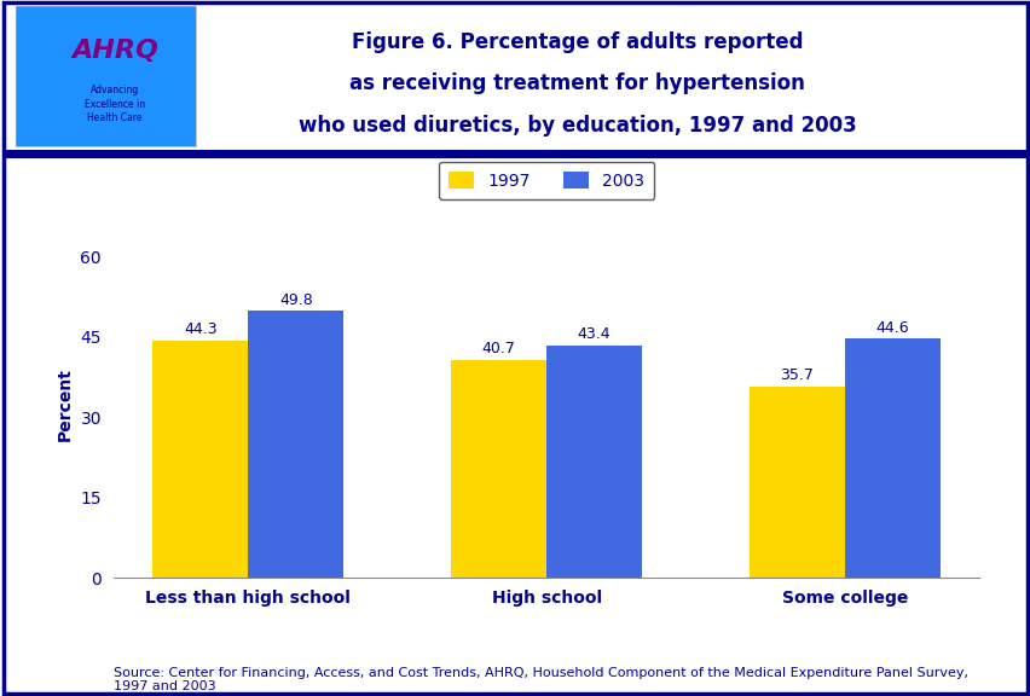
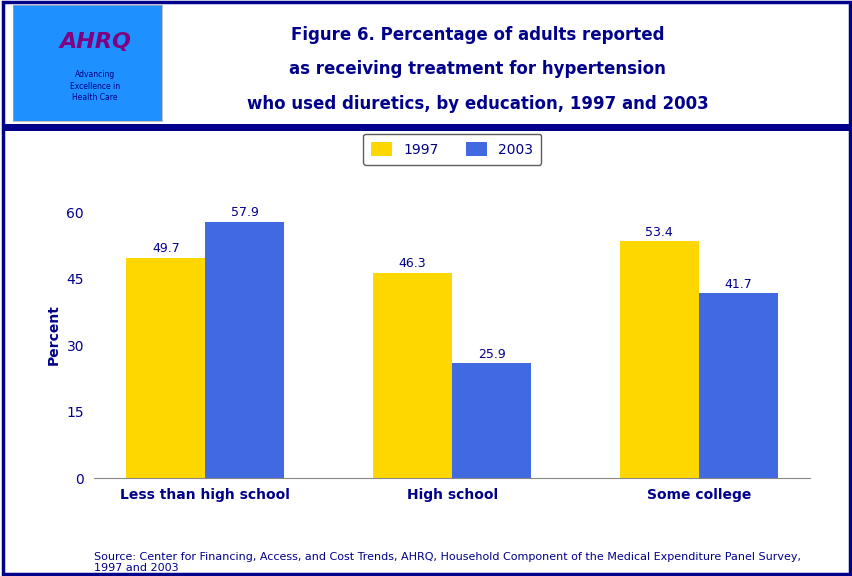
1997/Less than high school: 44.3 -> 49.7
2003/Less than high school: 49.8 -> 57.9
1997/High school: 40.7 -> 46.3
2003/High school: 43.4 -> 25.9
1997/Some college: 35.7 -> 53.4
2003/Some college: 44.6 -> 41.7
